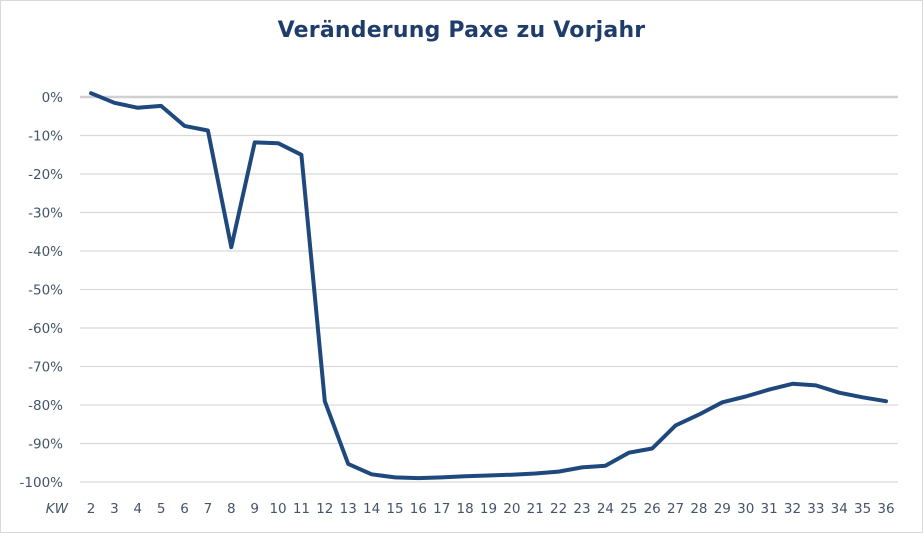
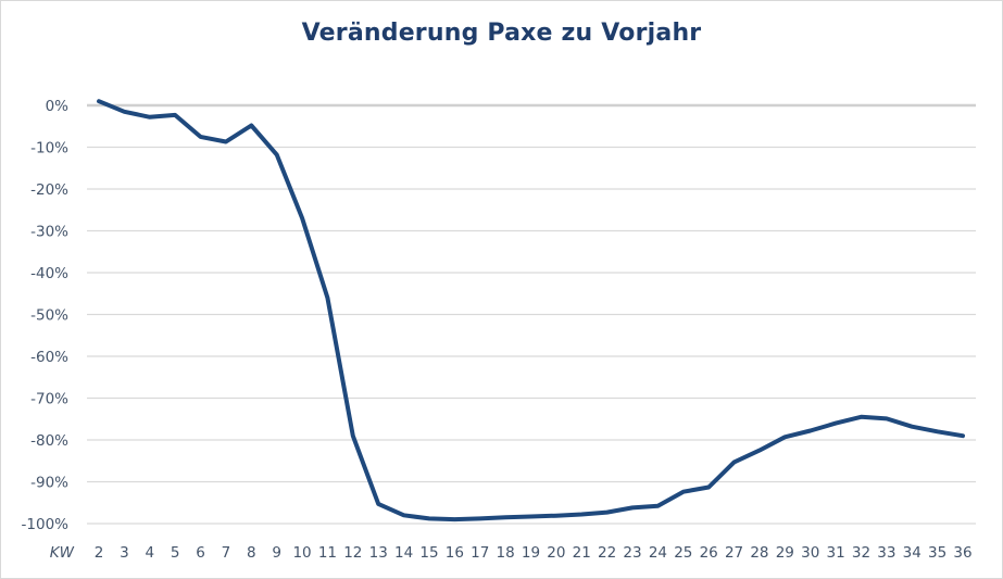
8: -39% -> -5%
10: -12% -> -27%
11: -15% -> -46%
